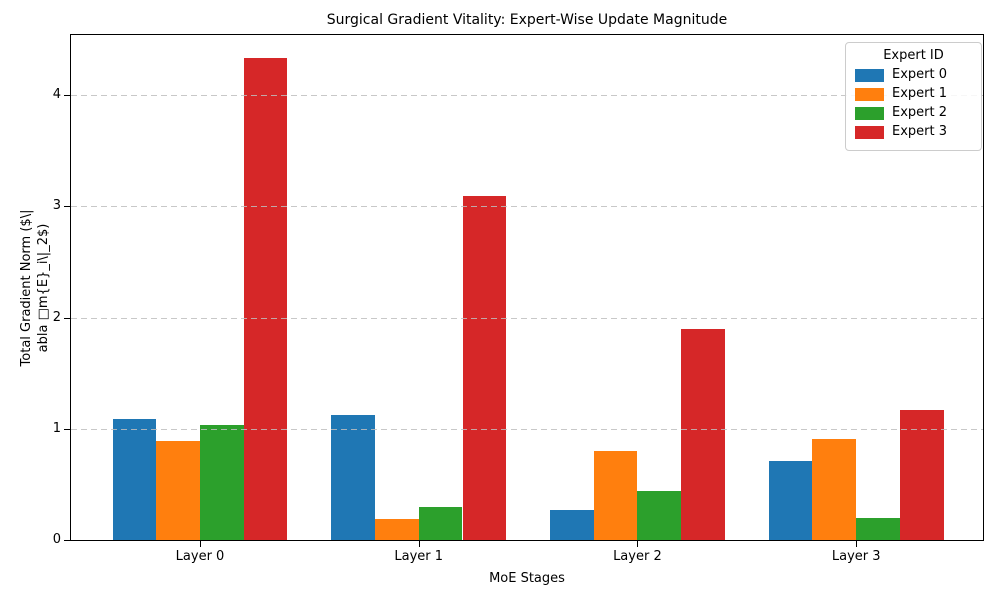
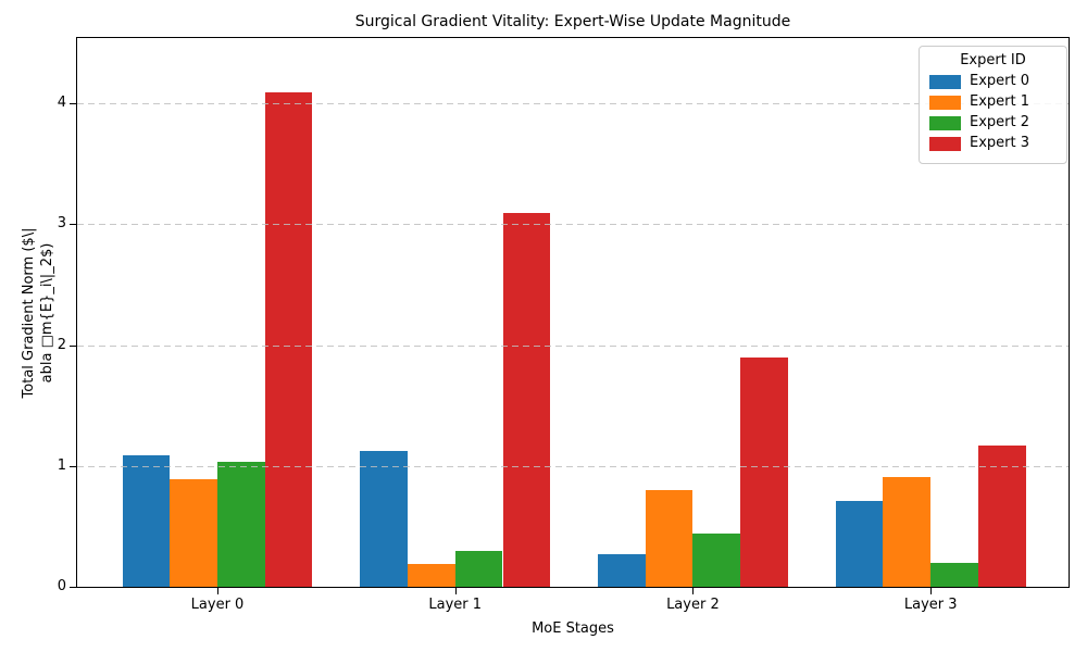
Expert 3/Layer 0: 4.33 -> 4.09
